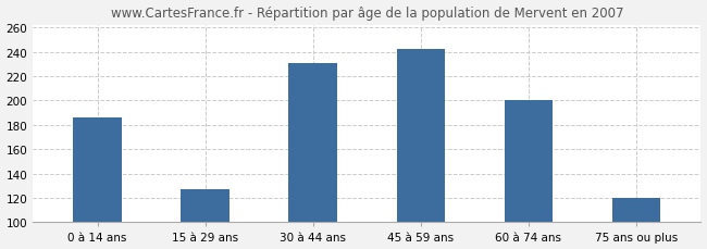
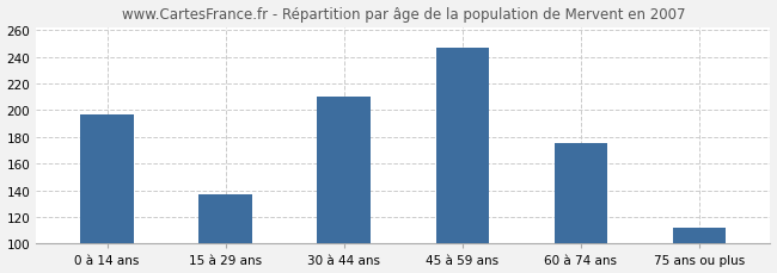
0 à 14 ans: 186 -> 197
15 à 29 ans: 127 -> 137
30 à 44 ans: 231 -> 210
45 à 59 ans: 242 -> 247
60 à 74 ans: 200 -> 175
75 ans ou plus: 120 -> 112
